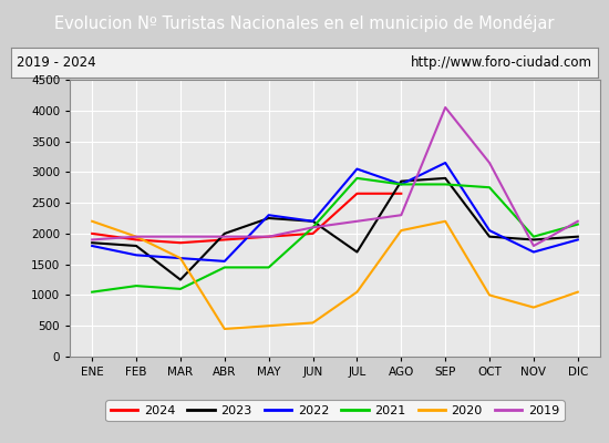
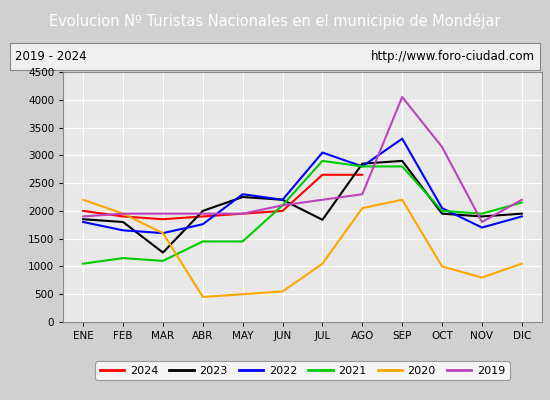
2022/ABR: 1550 -> 1760
2023/JUL: 1700 -> 1840
2022/SEP: 3150 -> 3300
2021/OCT: 2750 -> 2000
